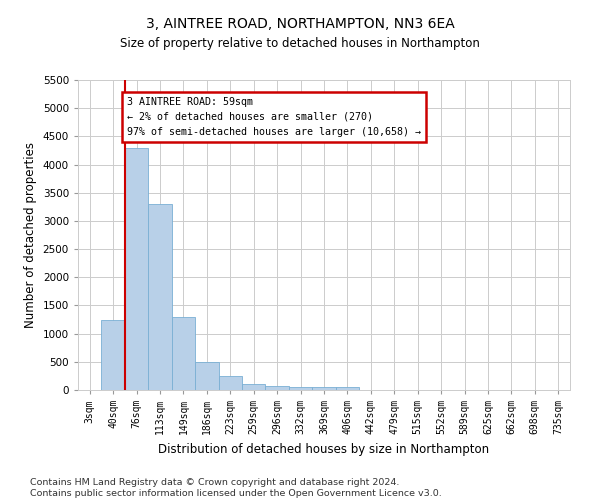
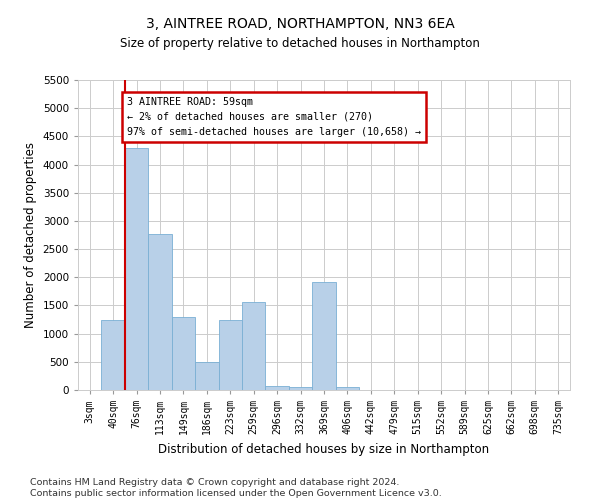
113sqm: 3300 -> 2760
223sqm: 250 -> 1240
259sqm: 100 -> 1560
369sqm: 50 -> 1920
